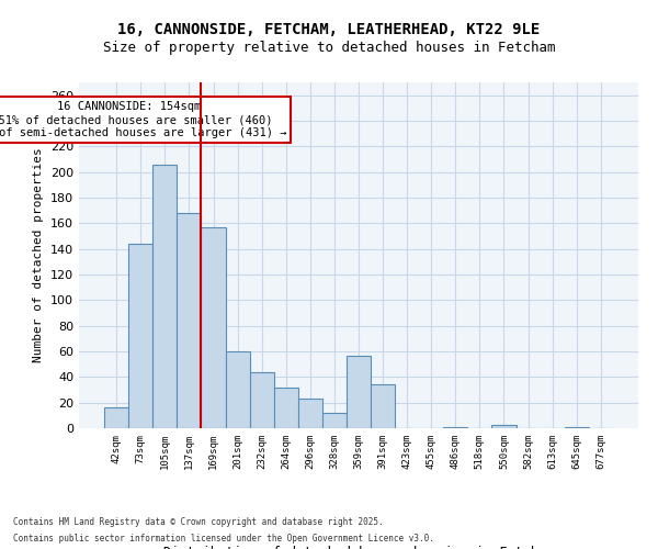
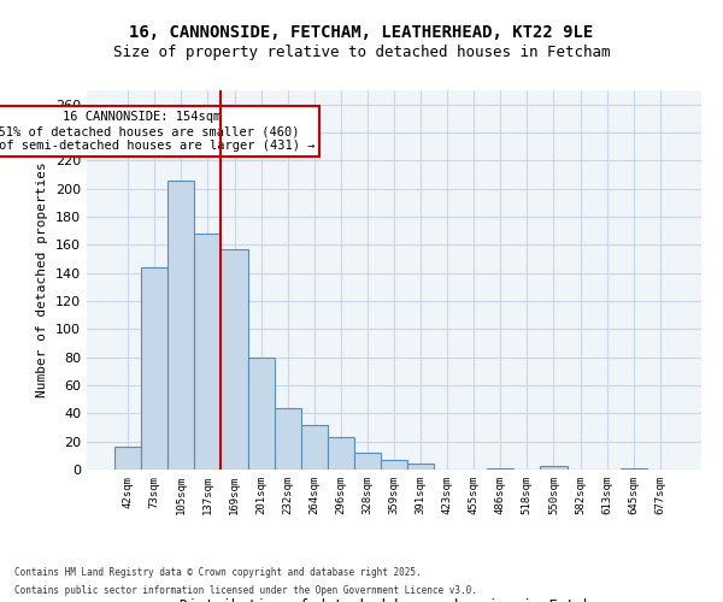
201sqm: 60 -> 80
359sqm: 57 -> 7
391sqm: 34 -> 4
